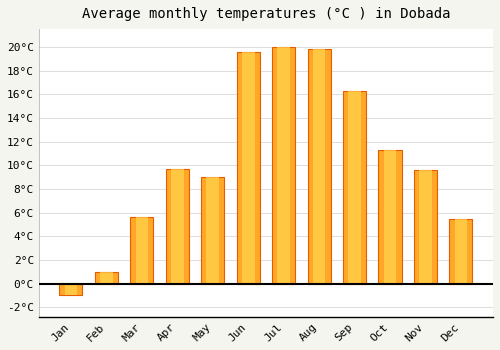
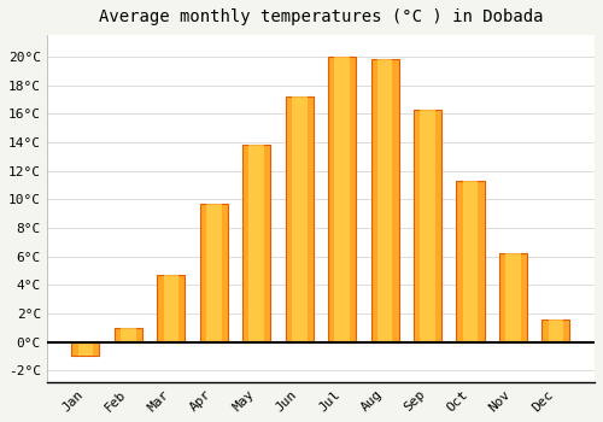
Mar: 5.6°C -> 4.7°C
May: 9.0°C -> 13.8°C
Jun: 19.6°C -> 17.2°C
Nov: 9.6°C -> 6.2°C
Dec: 5.5°C -> 1.6°C
